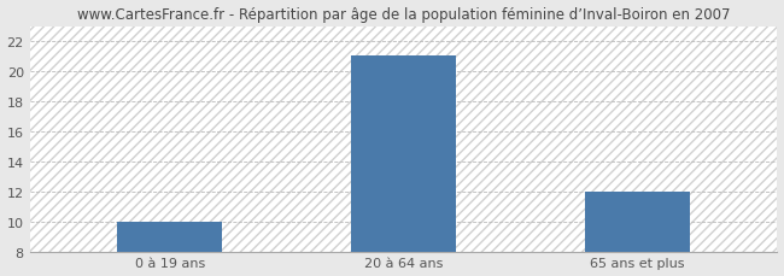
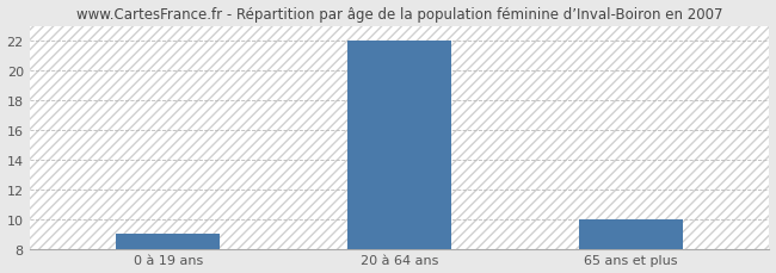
0 à 19 ans: 10 -> 9
20 à 64 ans: 21 -> 22
65 ans et plus: 12 -> 10
